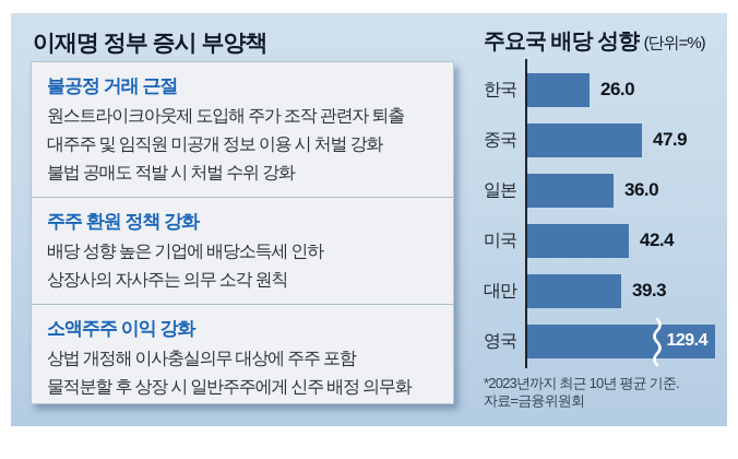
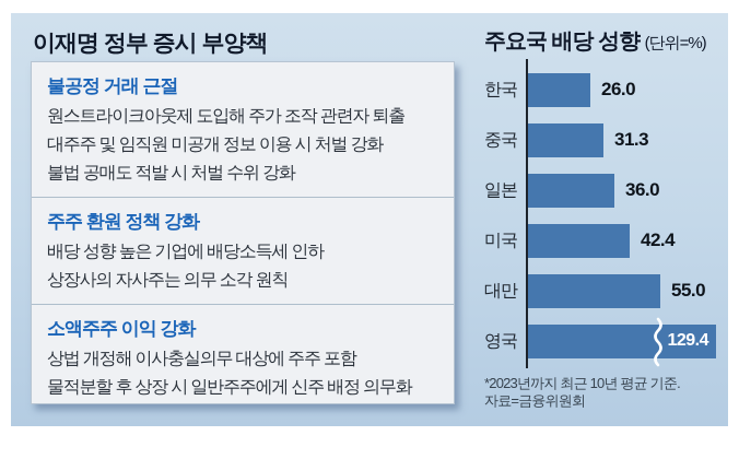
중국: 47.9 -> 31.3
대만: 39.3 -> 55.0
